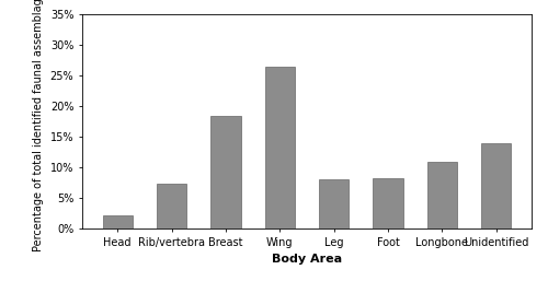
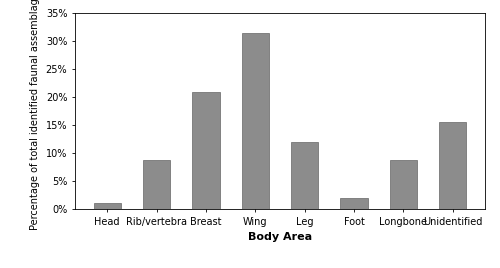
Head: 2.2% -> 1.0%
Rib/vertebra: 7.4% -> 8.7%
Breast: 18.4% -> 21.0%
Wing: 26.4% -> 31.5%
Leg: 8.0% -> 12.0%
Foot: 8.2% -> 1.9%
Longbone: 11.0% -> 8.7%
Unidentified: 14.0% -> 15.5%
